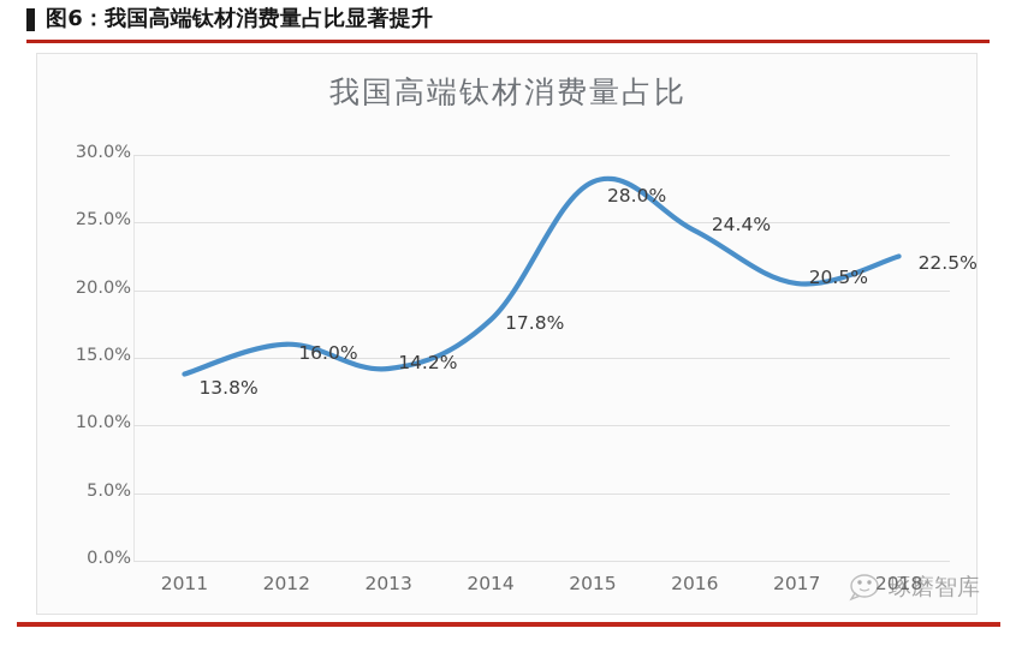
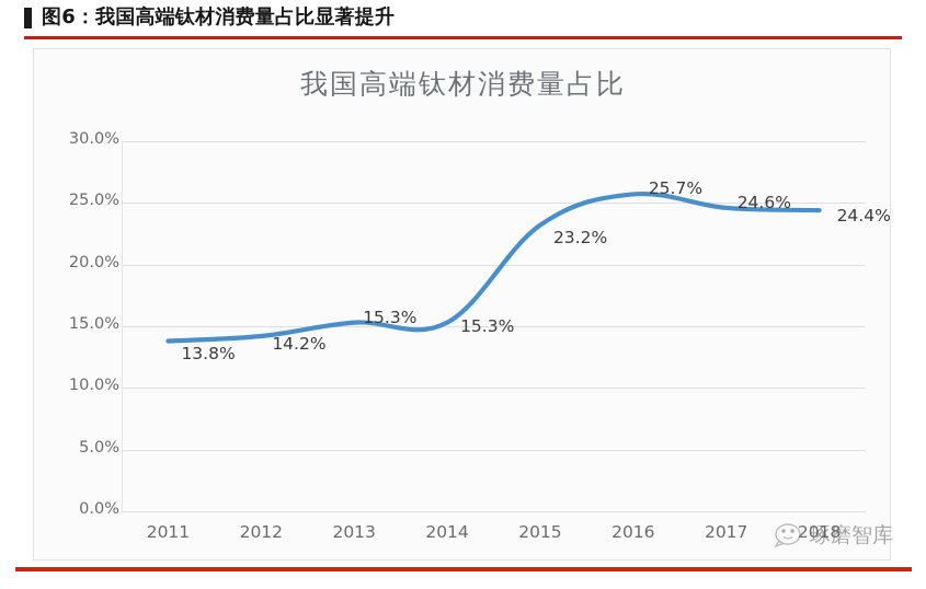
2012: 16.0% -> 14.2%
2013: 14.2% -> 15.3%
2014: 17.8% -> 15.3%
2015: 28.0% -> 23.2%
2016: 24.4% -> 25.7%
2017: 20.5% -> 24.6%
2018: 22.5% -> 24.4%
